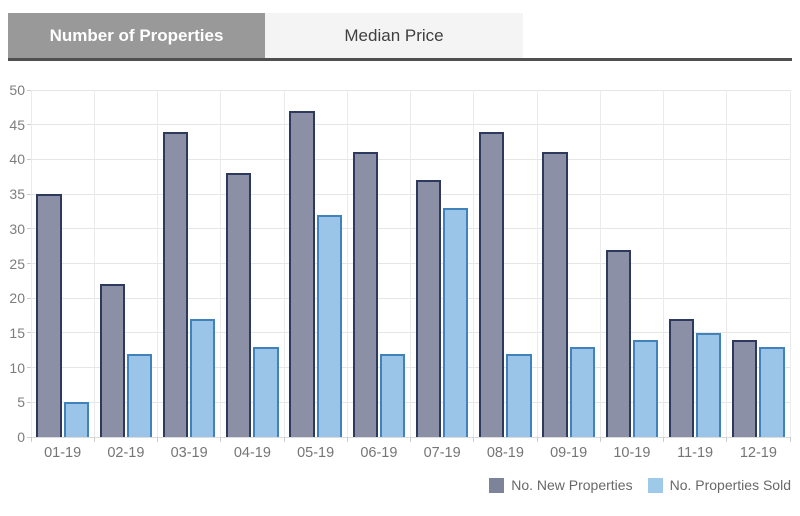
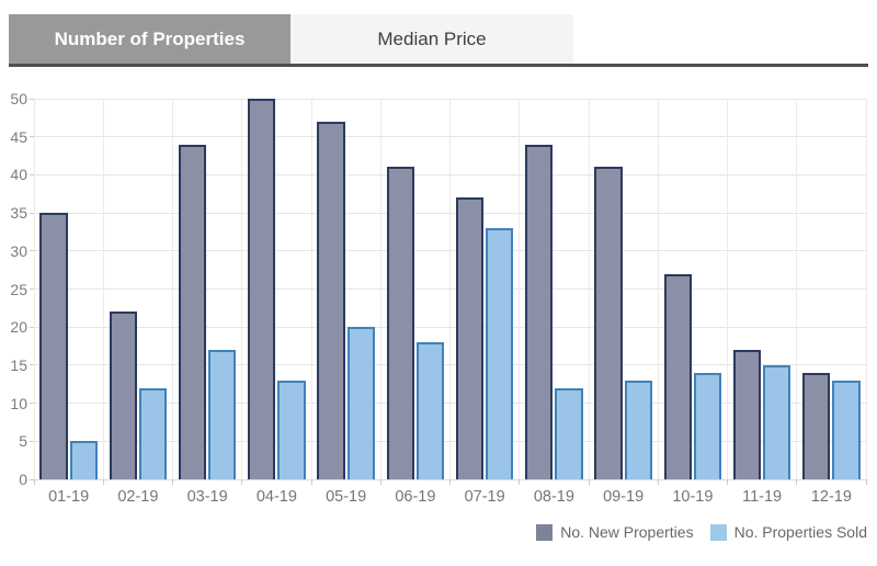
No. New Properties/04-19: 38 -> 50
No. Properties Sold/05-19: 32 -> 20
No. Properties Sold/06-19: 12 -> 18
